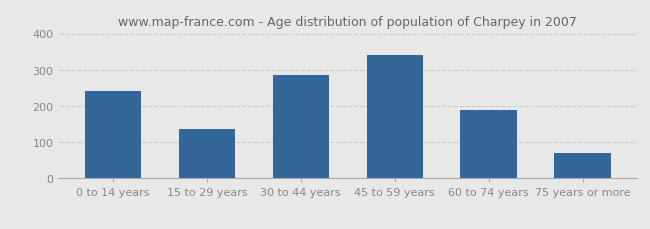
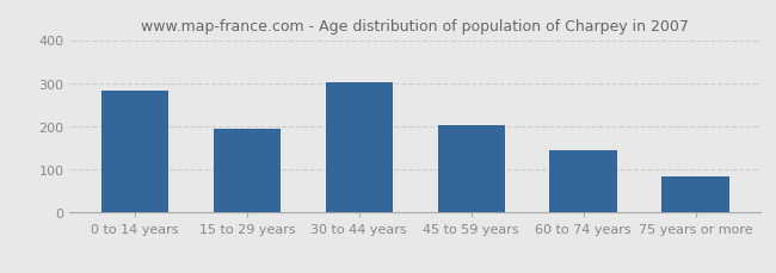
0 to 14 years: 240 -> 283
15 to 29 years: 135 -> 193
30 to 44 years: 285 -> 303
45 to 59 years: 340 -> 202
60 to 74 years: 190 -> 146
75 years or more: 70 -> 85
